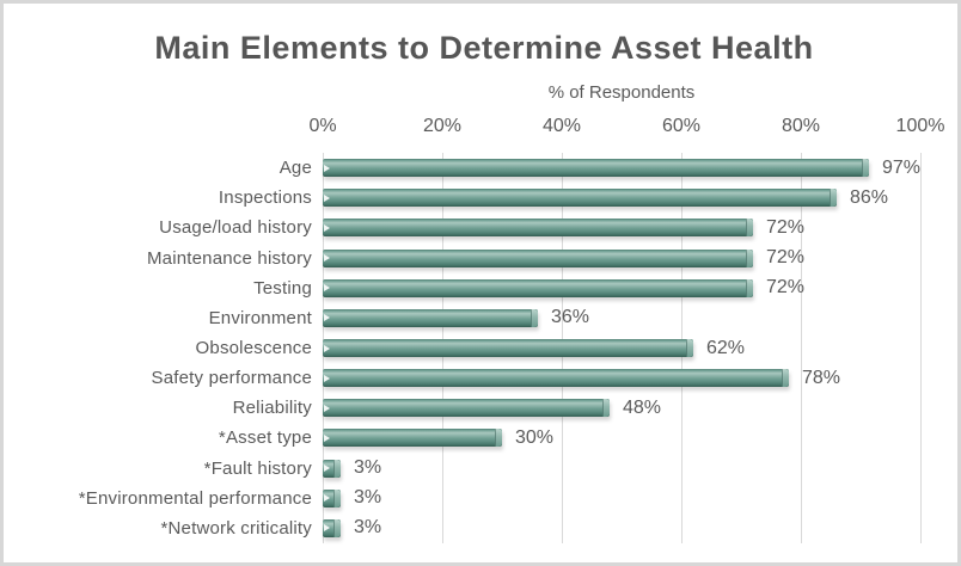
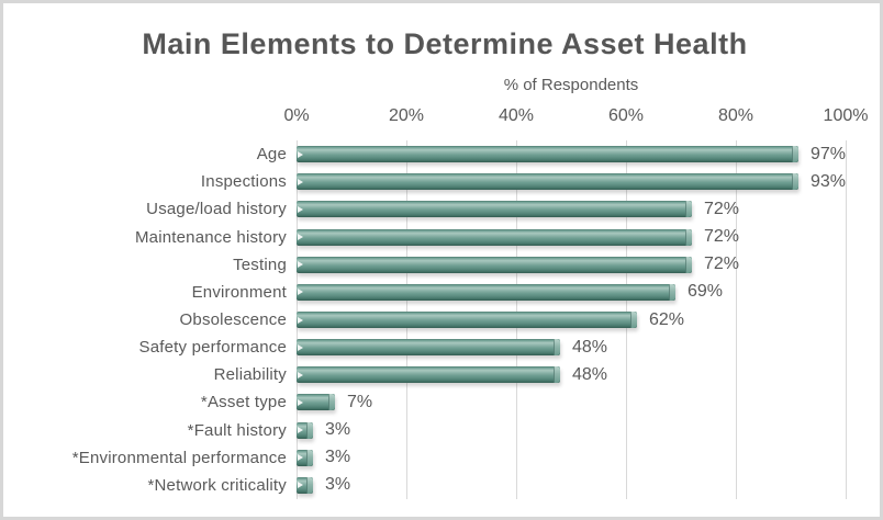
Inspections: 86% -> 93%
Environment: 36% -> 69%
Safety performance: 78% -> 48%
*Asset type: 30% -> 7%
